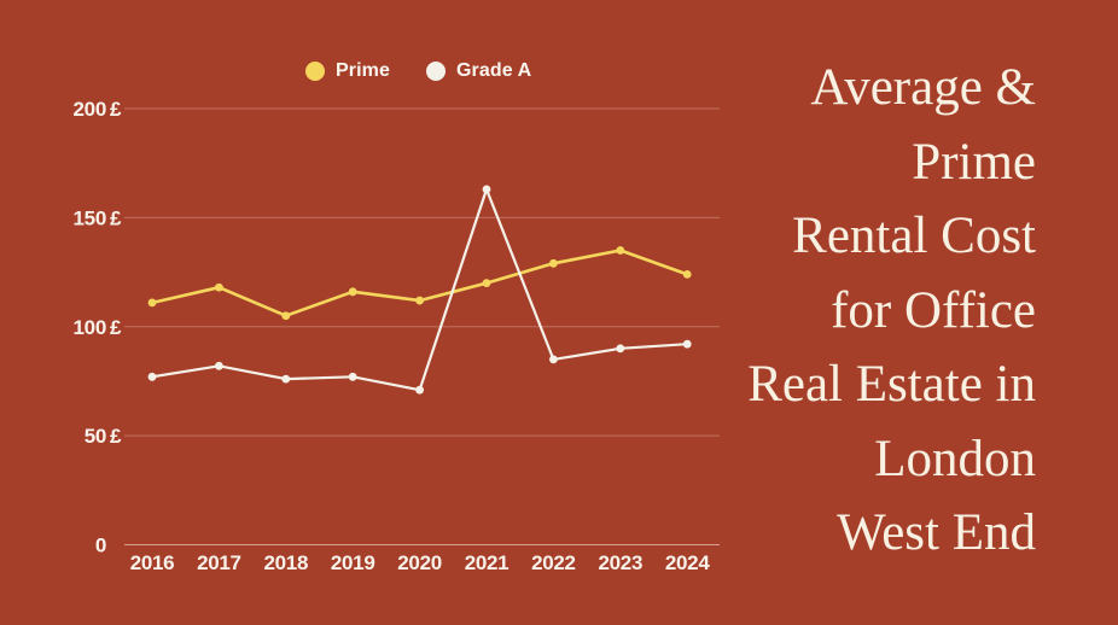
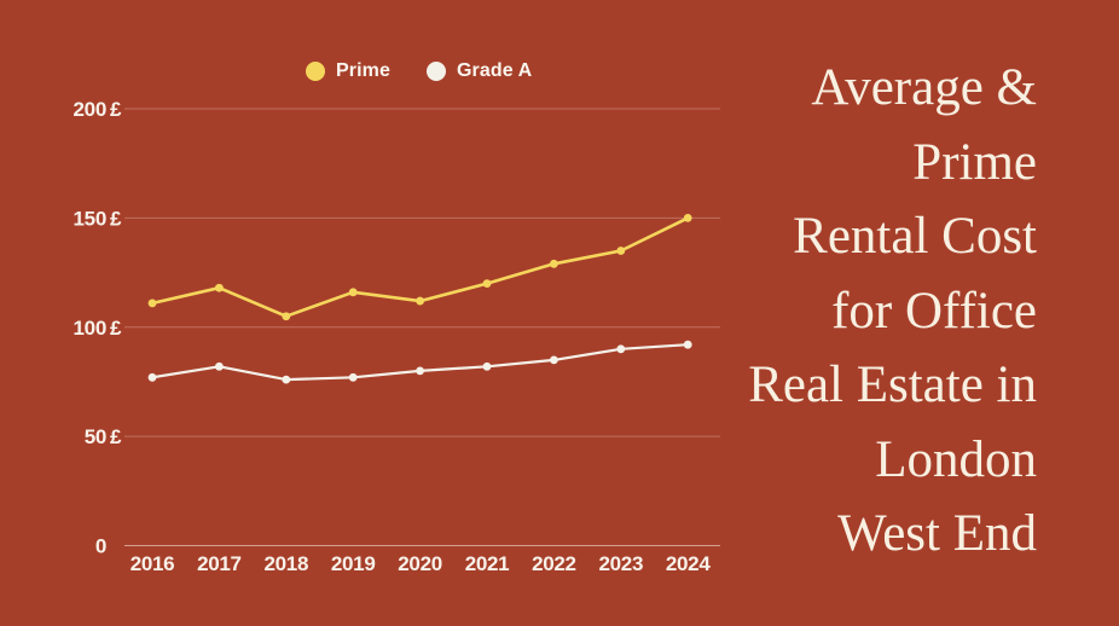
Grade A/2020: 71 -> 80
Grade A/2021: 163 -> 82
Prime/2024: 124 -> 150
